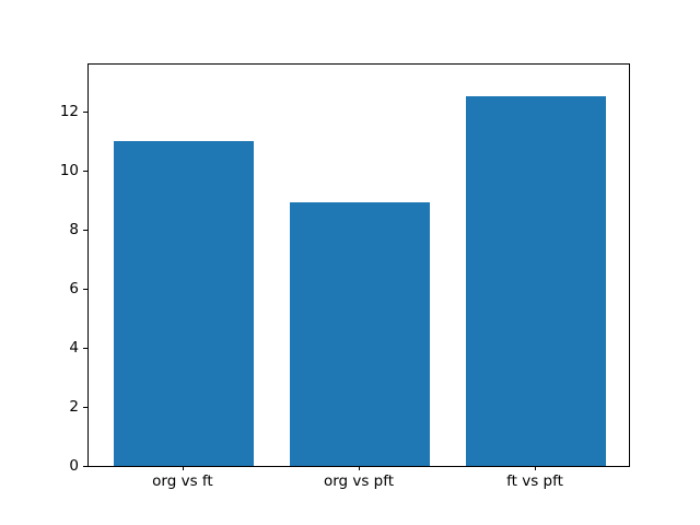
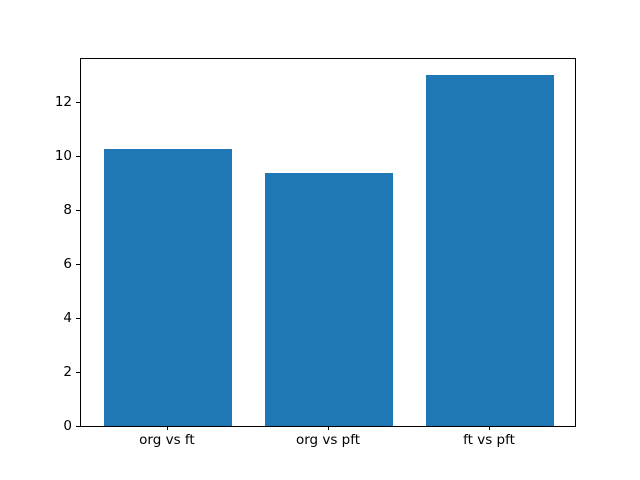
org vs ft: 11.0 -> 10.2
org vs pft: 8.9 -> 9.3
ft vs pft: 12.5 -> 13.0
